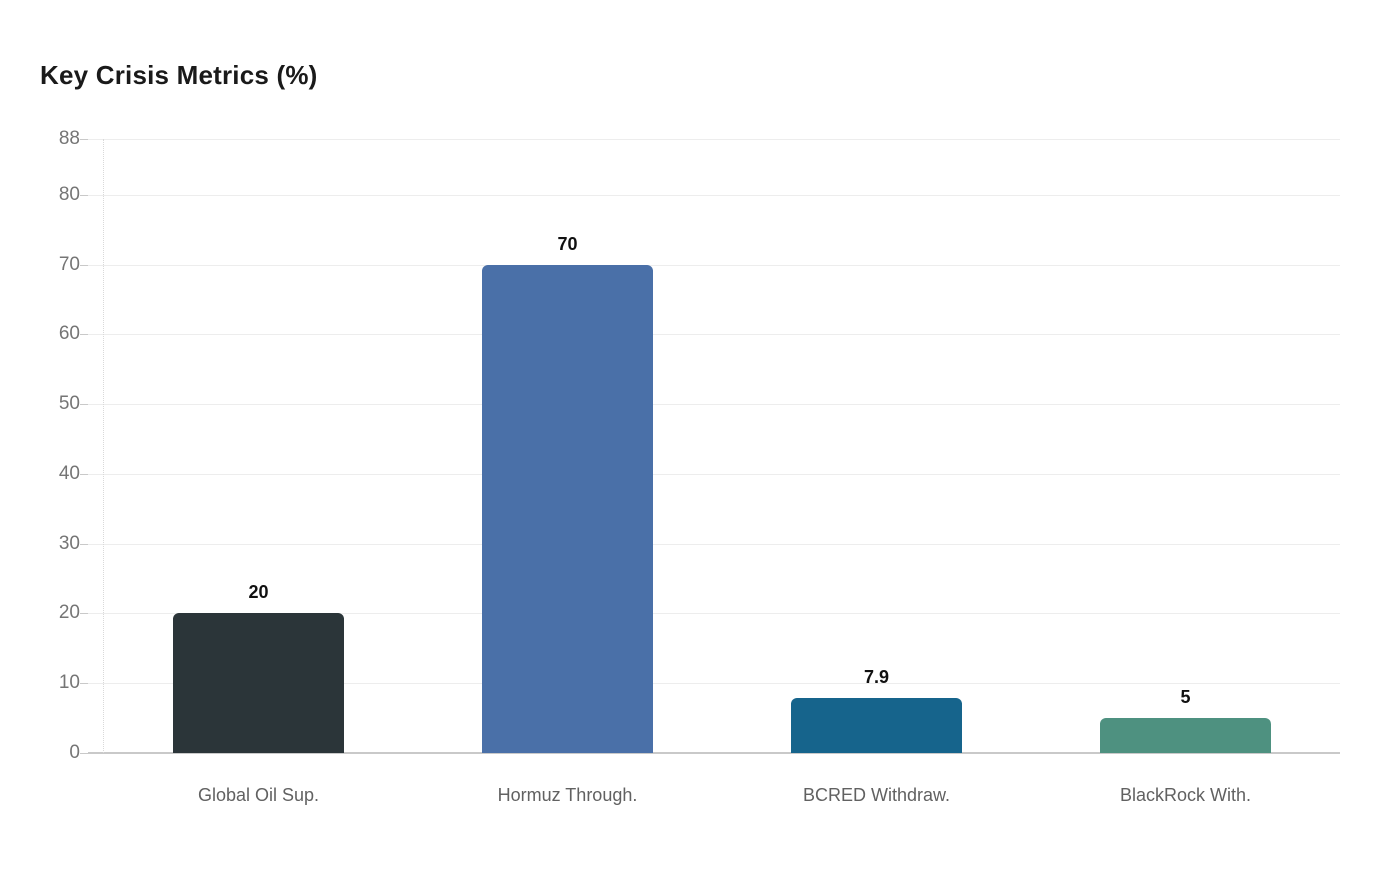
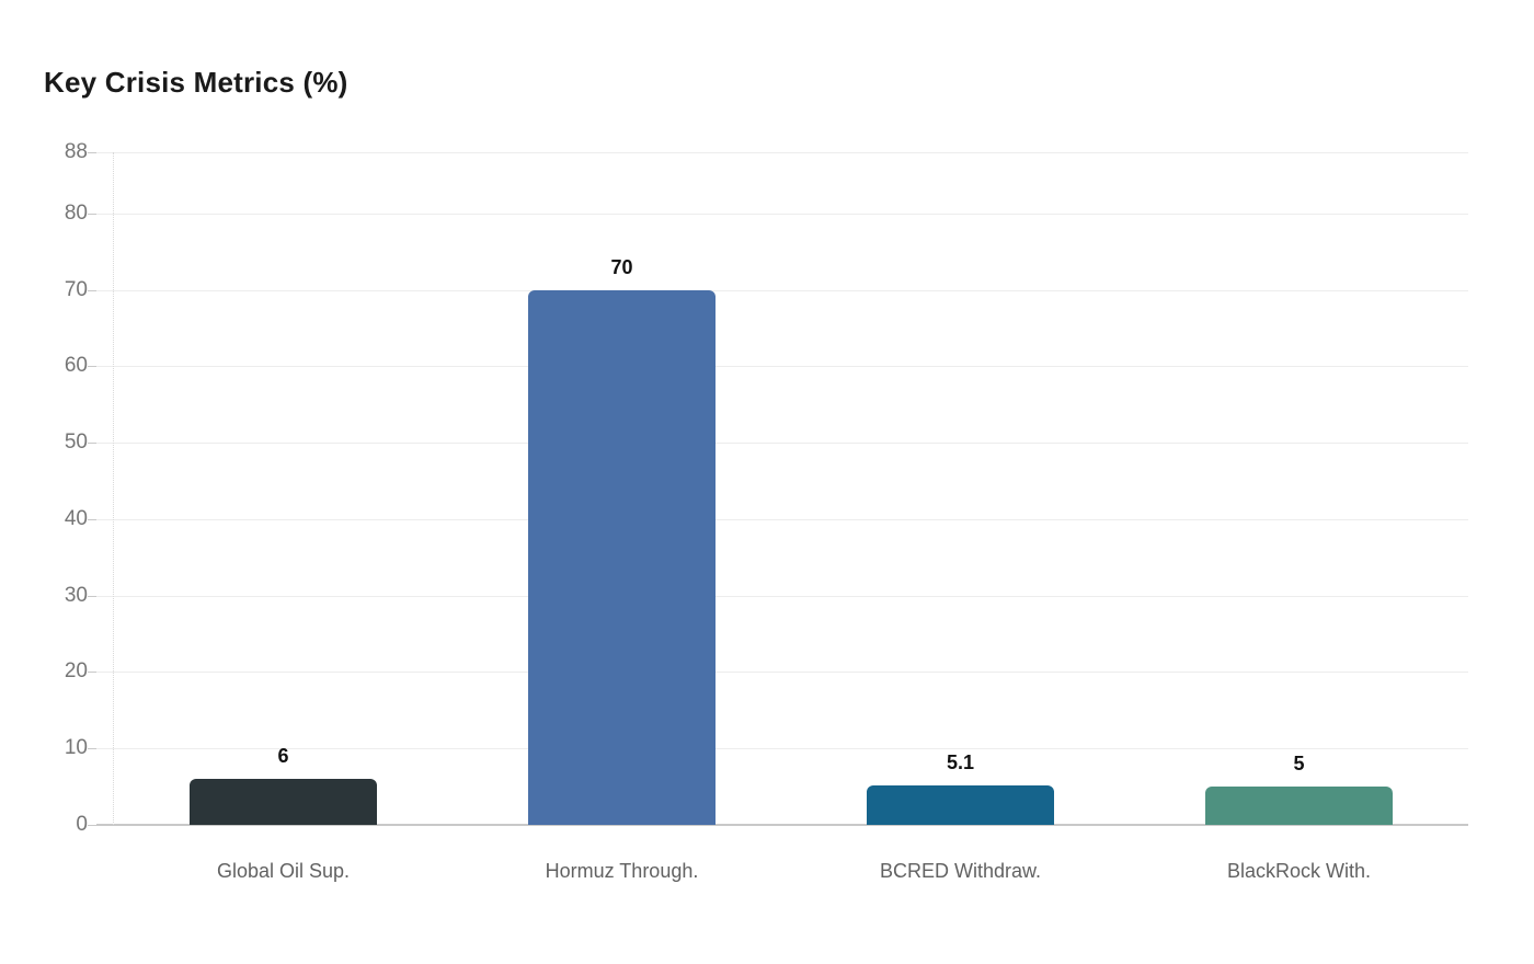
Global Oil Sup.: 20 -> 6
BCRED Withdraw.: 7.9 -> 5.1
